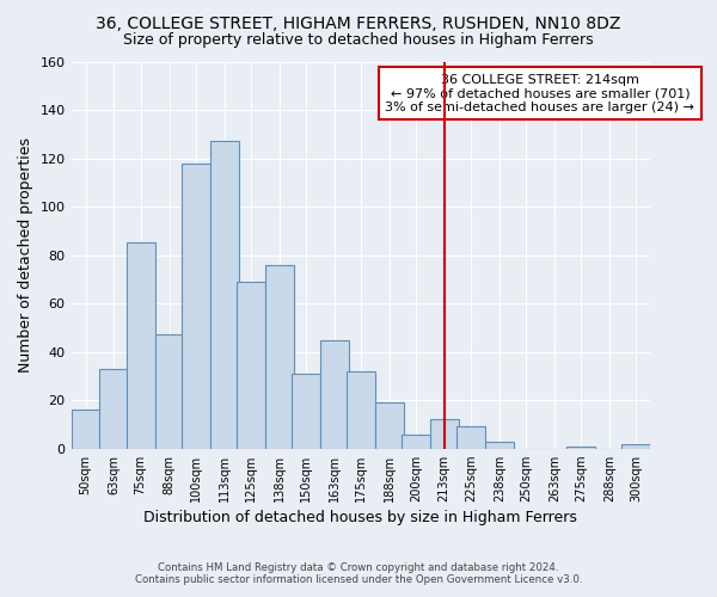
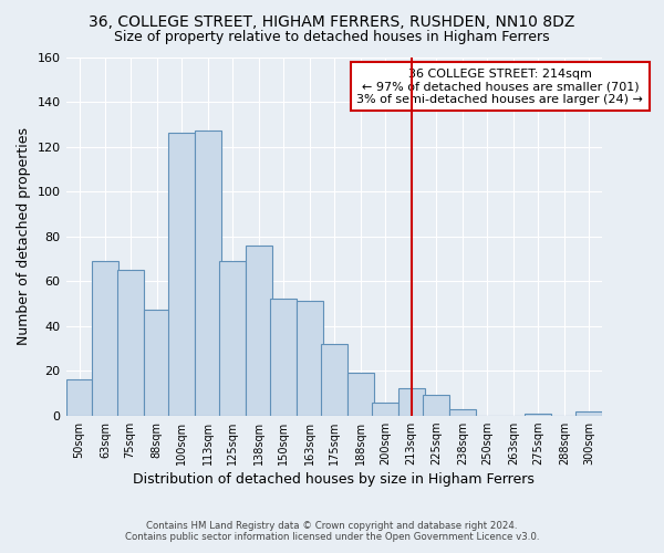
63sqm: 33 -> 69
75sqm: 85 -> 65
100sqm: 118 -> 126
150sqm: 31 -> 52
163sqm: 45 -> 51
